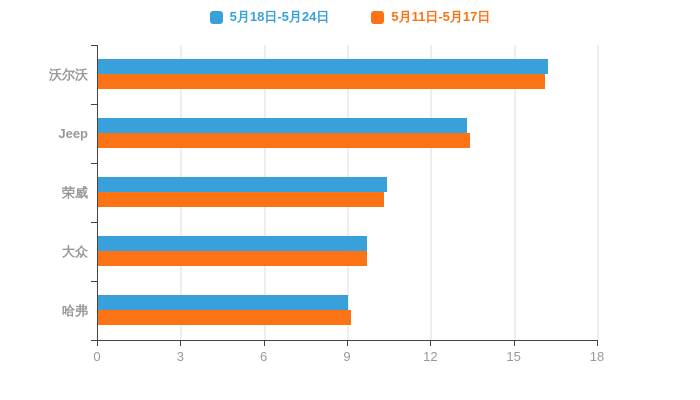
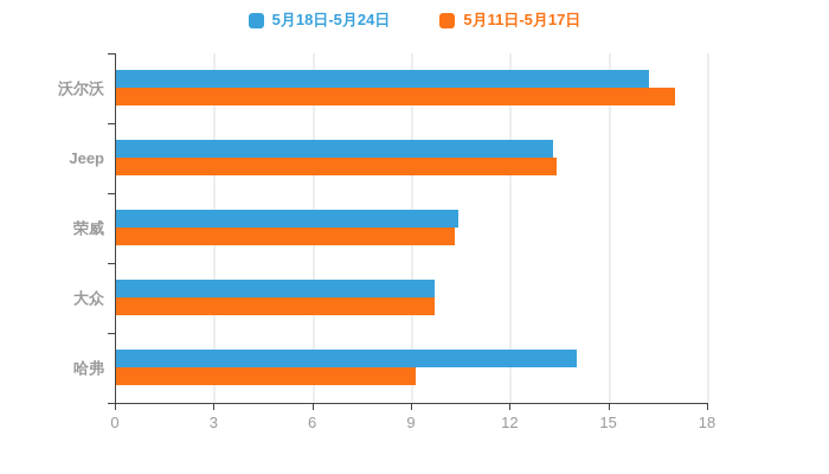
5月11日-5月17日/沃尔沃: 16.1 -> 17.0
5月18日-5月24日/哈弗: 9.0 -> 14.0
